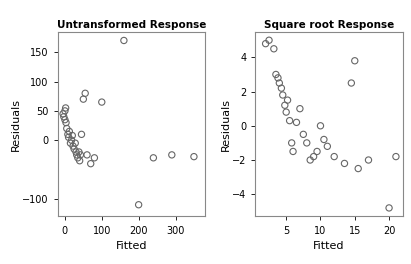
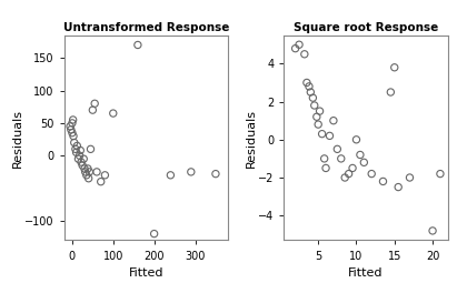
Untransformed Response/200: -110 -> -120
